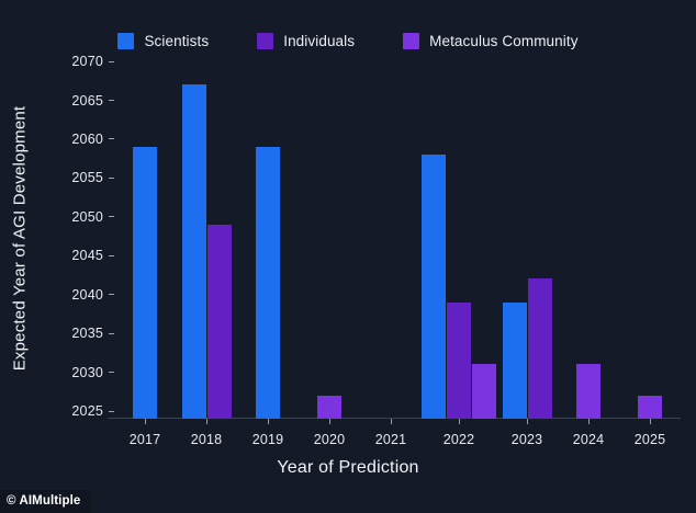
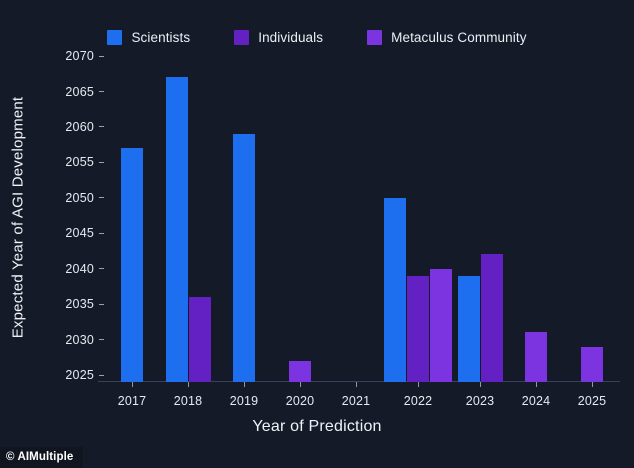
Scientists/2017: 2060 -> 2058
Individuals/2018: 2050 -> 2037
Scientists/2022: 2059 -> 2051
Metaculus Community/2022: 2032 -> 2041
Metaculus Community/2025: 2028 -> 2030
